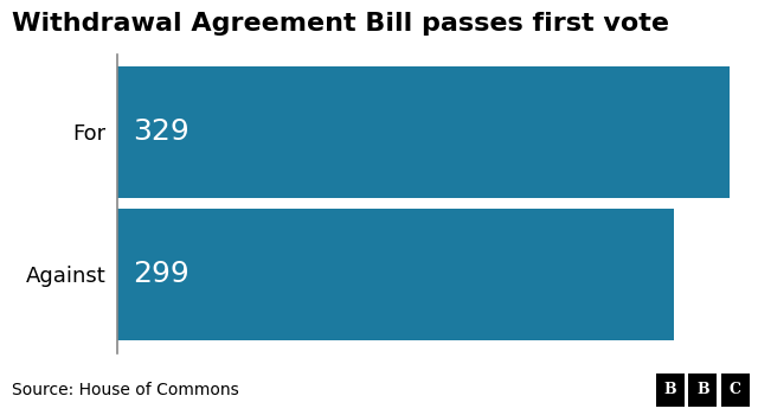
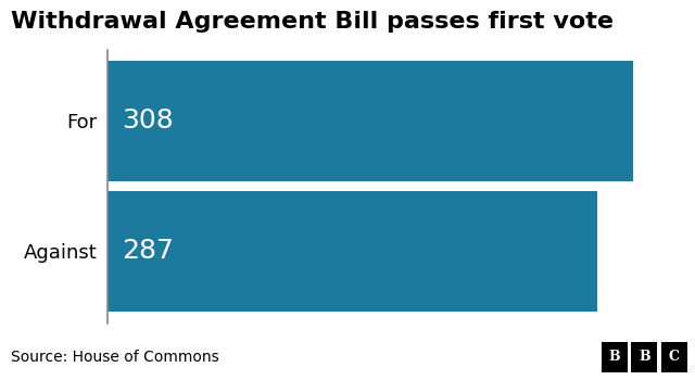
For: 329 -> 308
Against: 299 -> 287
